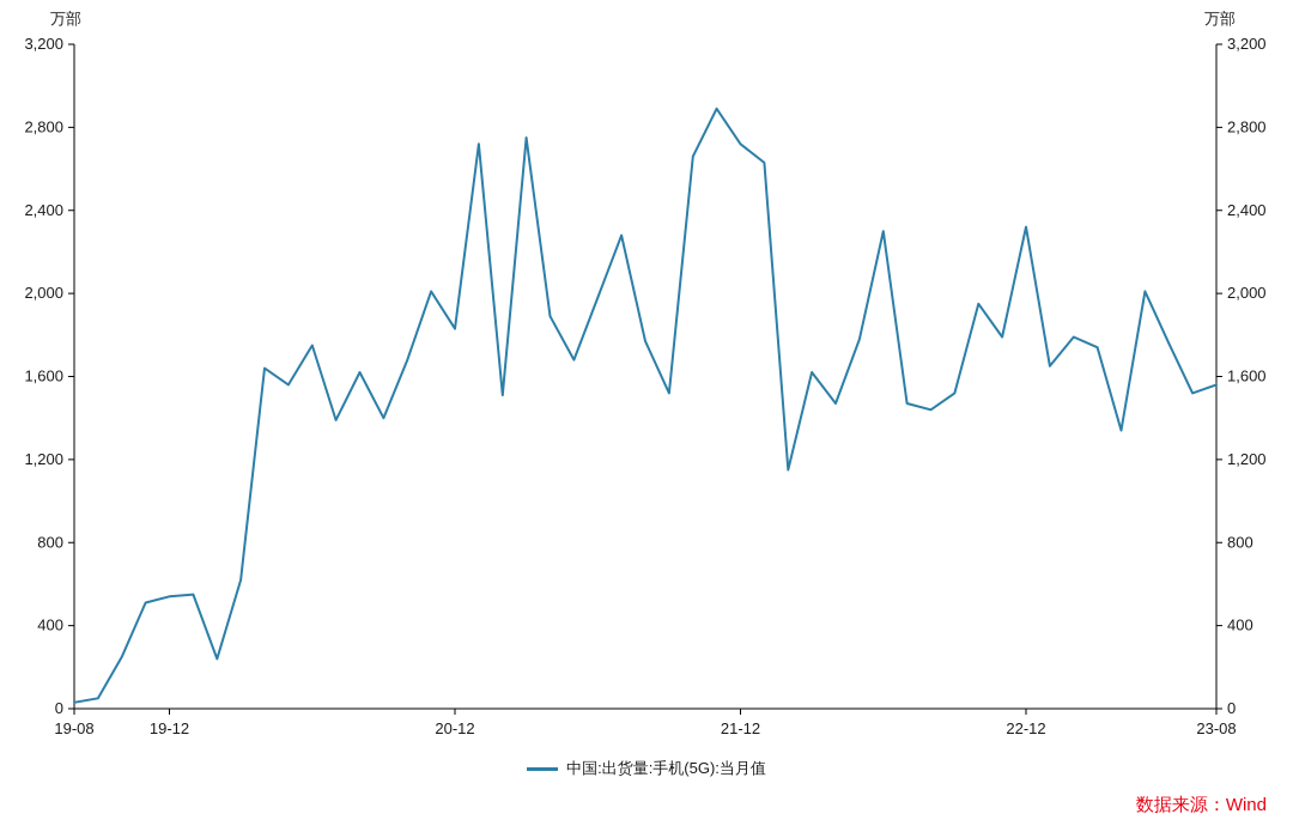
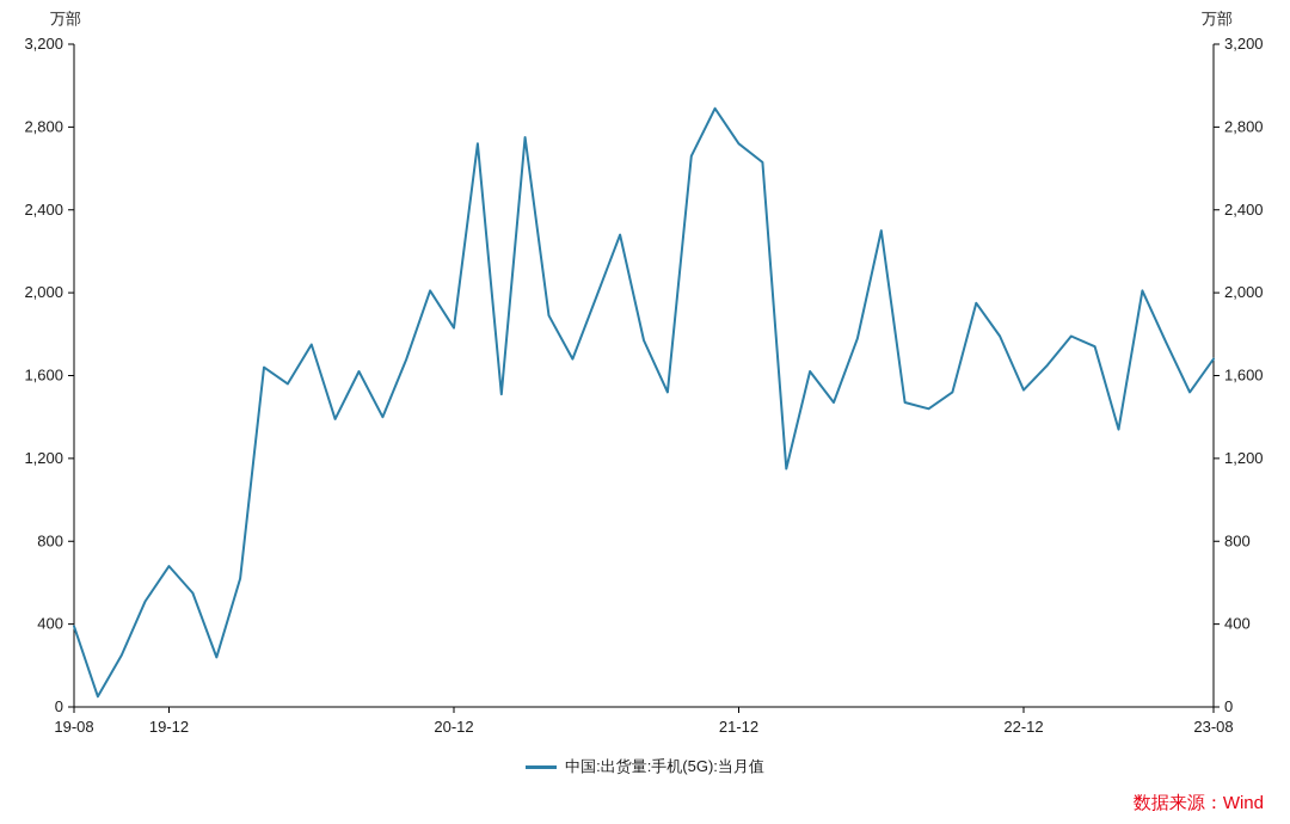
19-08: 30 -> 390
19-12: 540 -> 680
22-12: 2320 -> 1530
23-08: 1560 -> 1680
